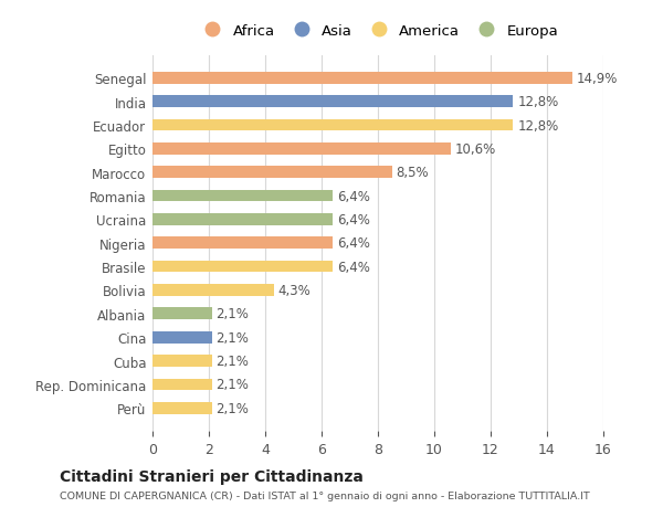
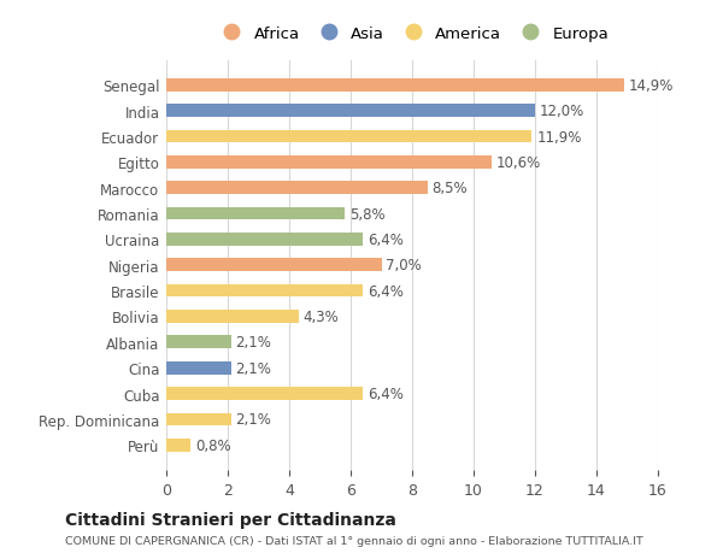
India: 12,8% -> 12,0%
Ecuador: 12,8% -> 11,9%
Romania: 6,4% -> 5,8%
Nigeria: 6,4% -> 7,0%
Cuba: 2,1% -> 6,4%
Perù: 2,1% -> 0,8%
